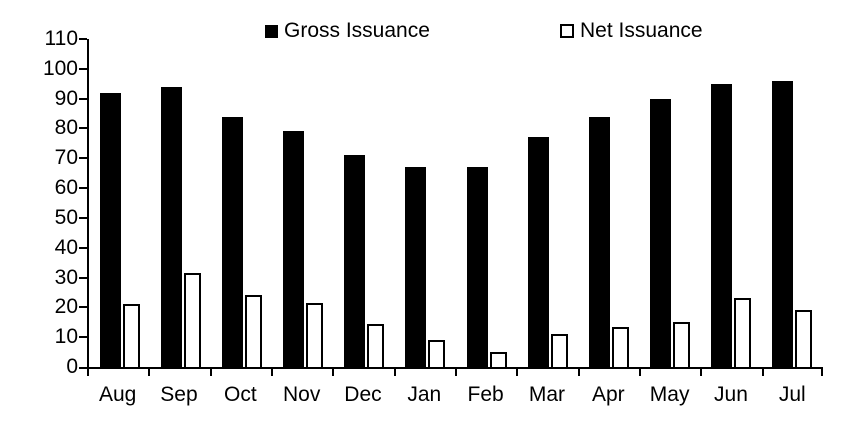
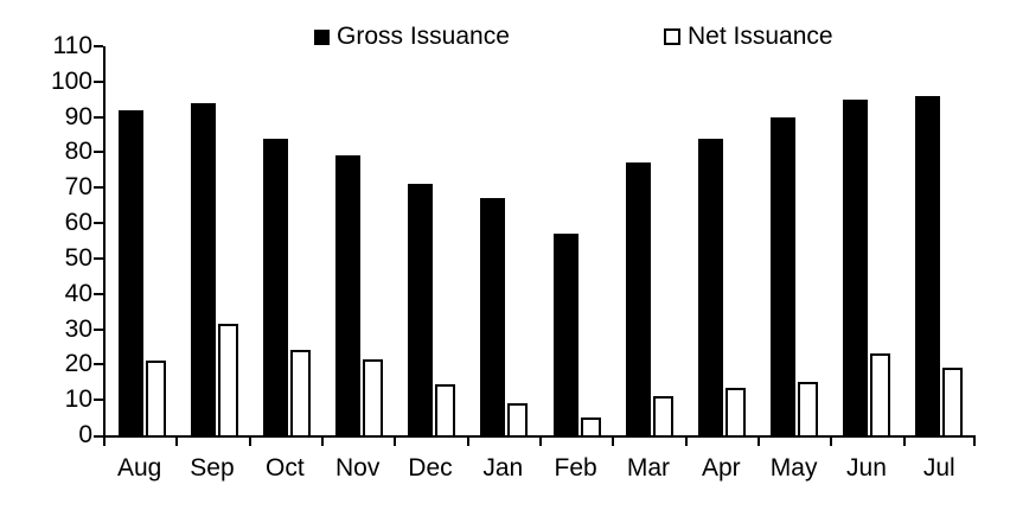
Gross Issuance/Feb: 67 -> 57
